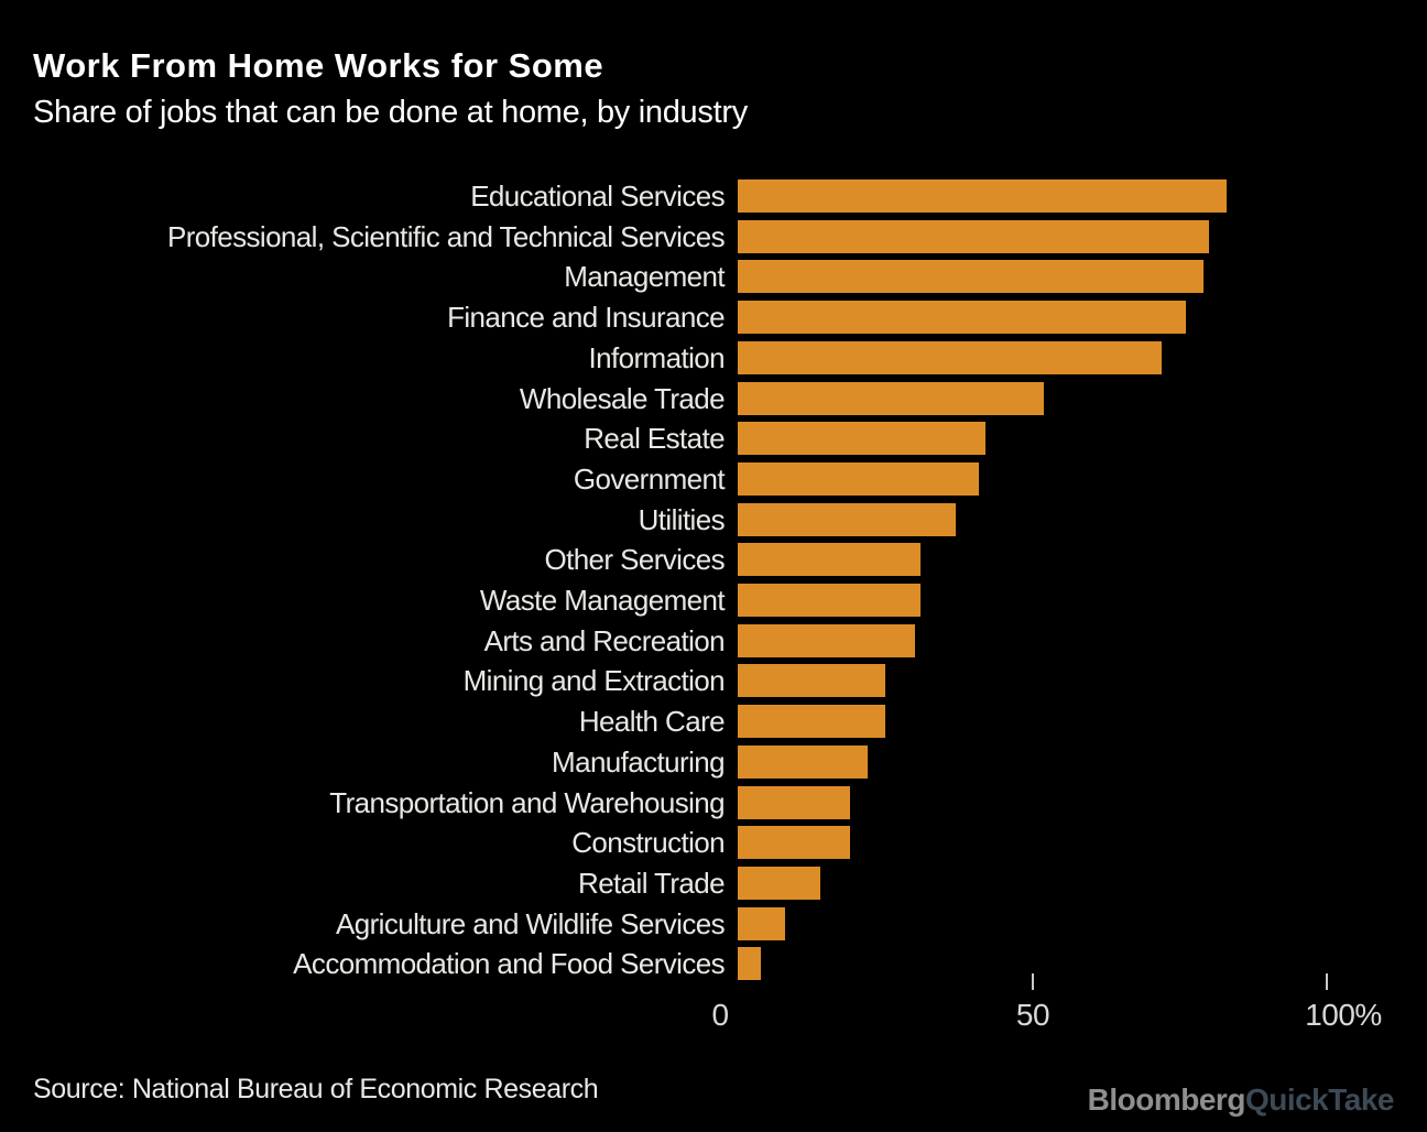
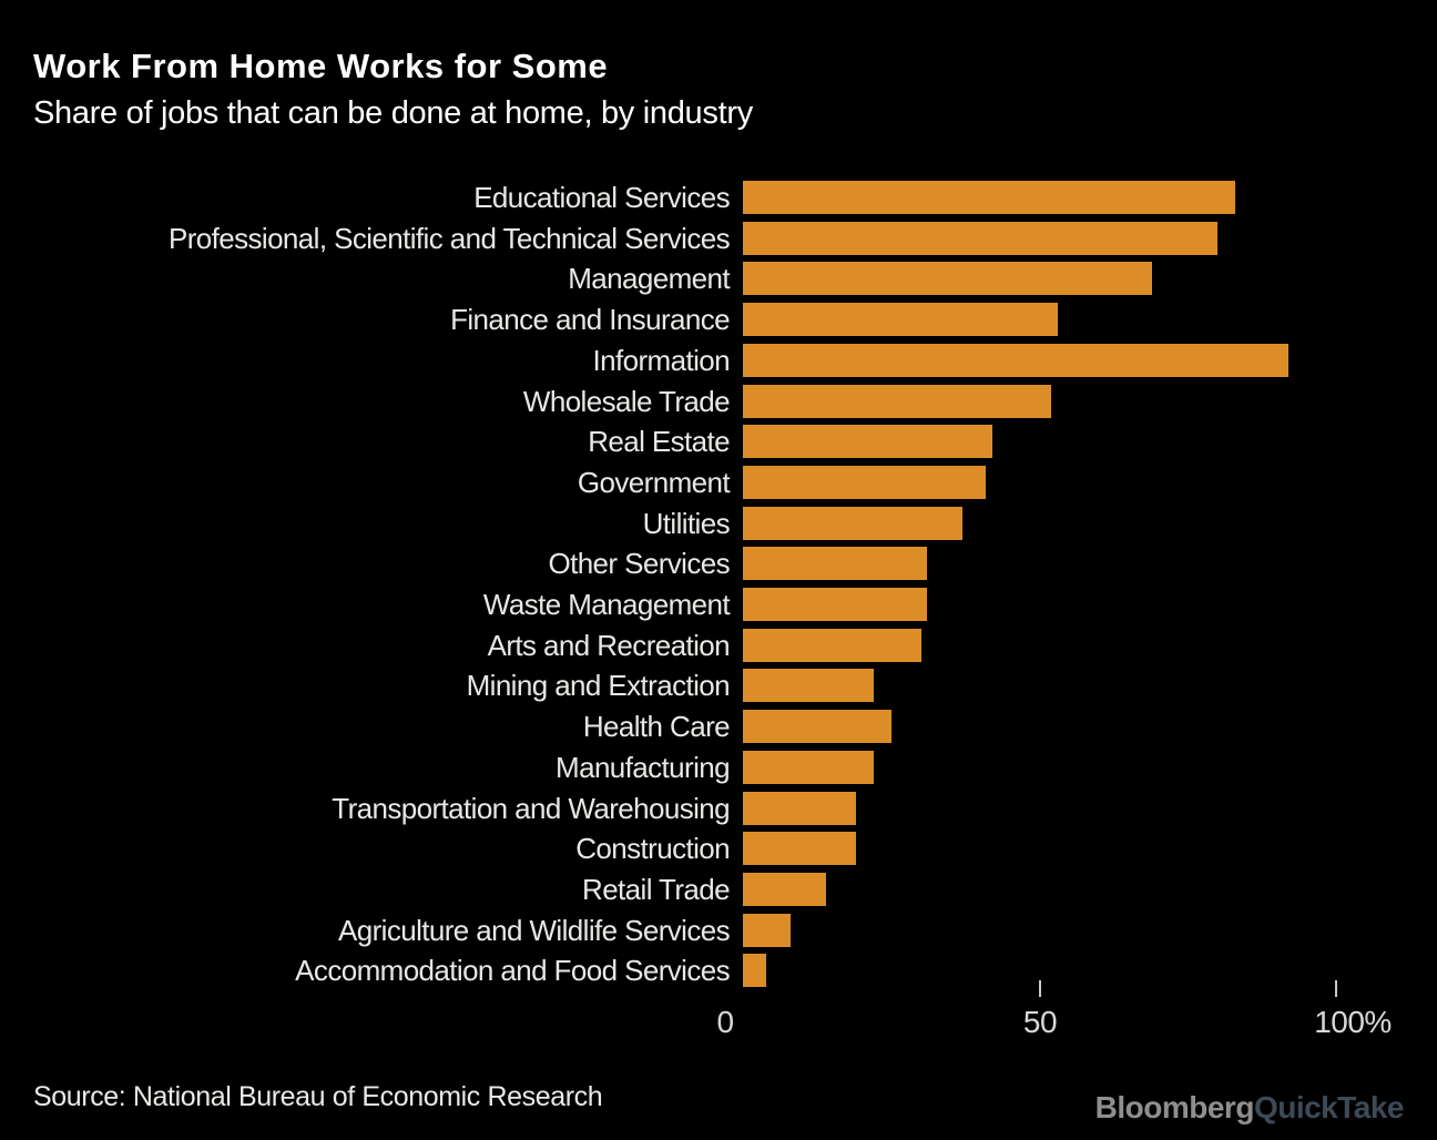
Management: 79% -> 69%
Finance and Insurance: 76% -> 53%
Information: 72% -> 92%
Mining and Extraction: 25% -> 22%
